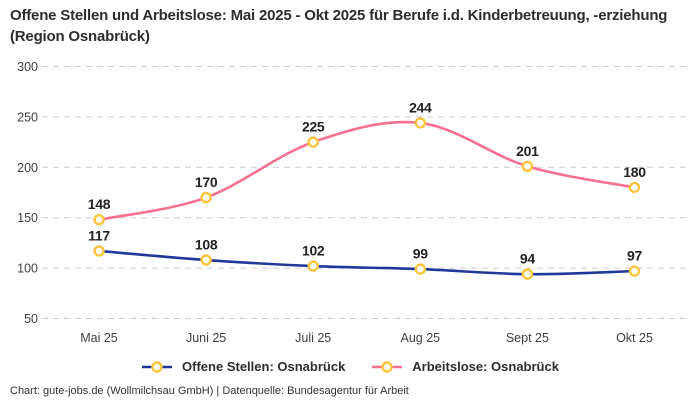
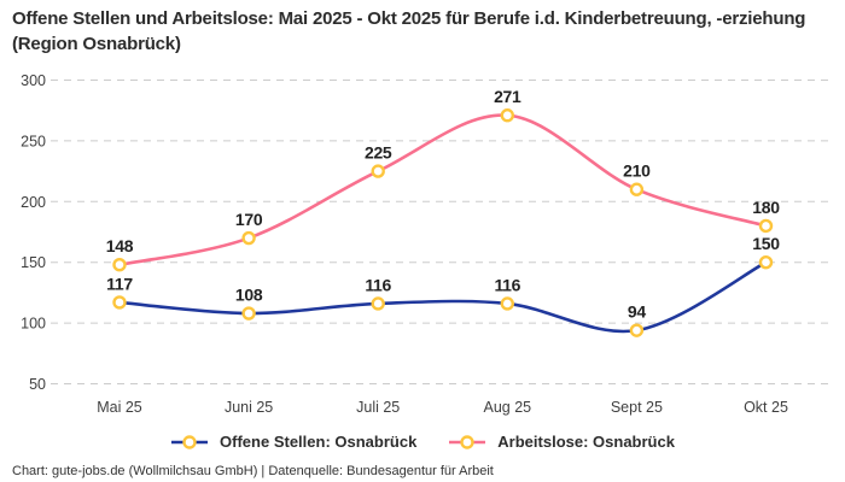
Offene Stellen: Osnabrück/Juli 25: 102 -> 116
Offene Stellen: Osnabrück/Aug 25: 99 -> 116
Arbeitslose: Osnabrück/Aug 25: 244 -> 271
Arbeitslose: Osnabrück/Sept 25: 201 -> 210
Offene Stellen: Osnabrück/Okt 25: 97 -> 150
